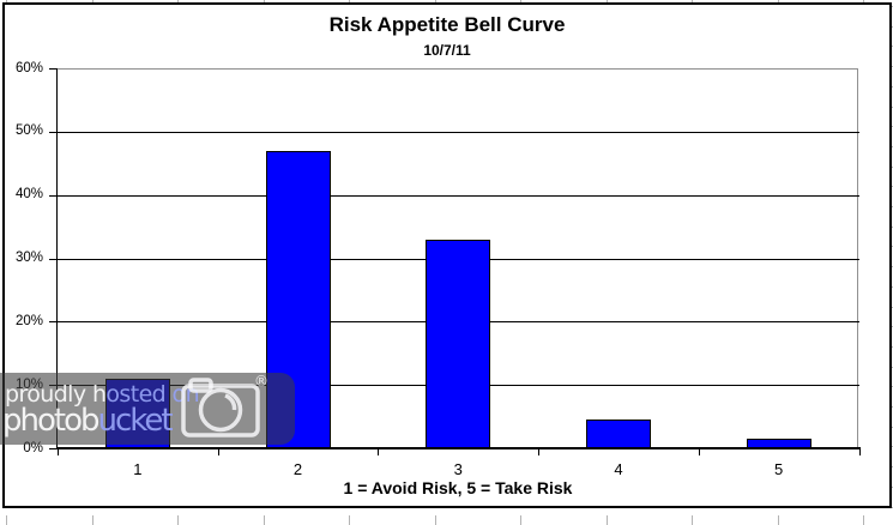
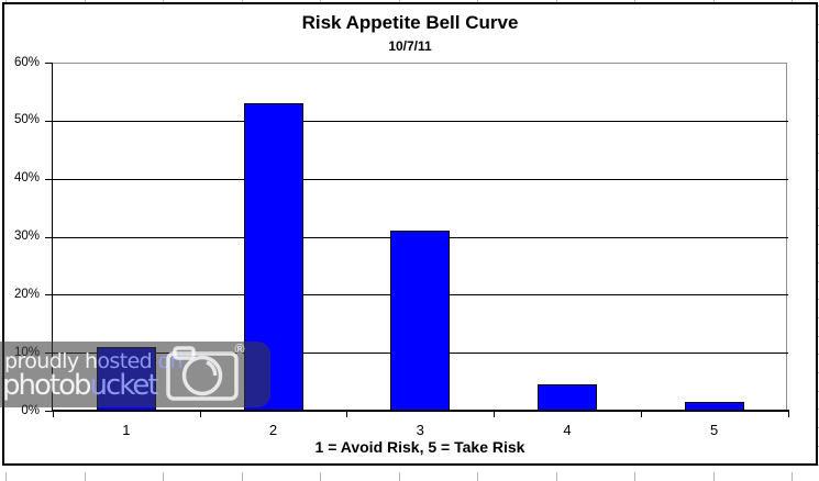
2: 47% -> 53%
3: 33% -> 31%
